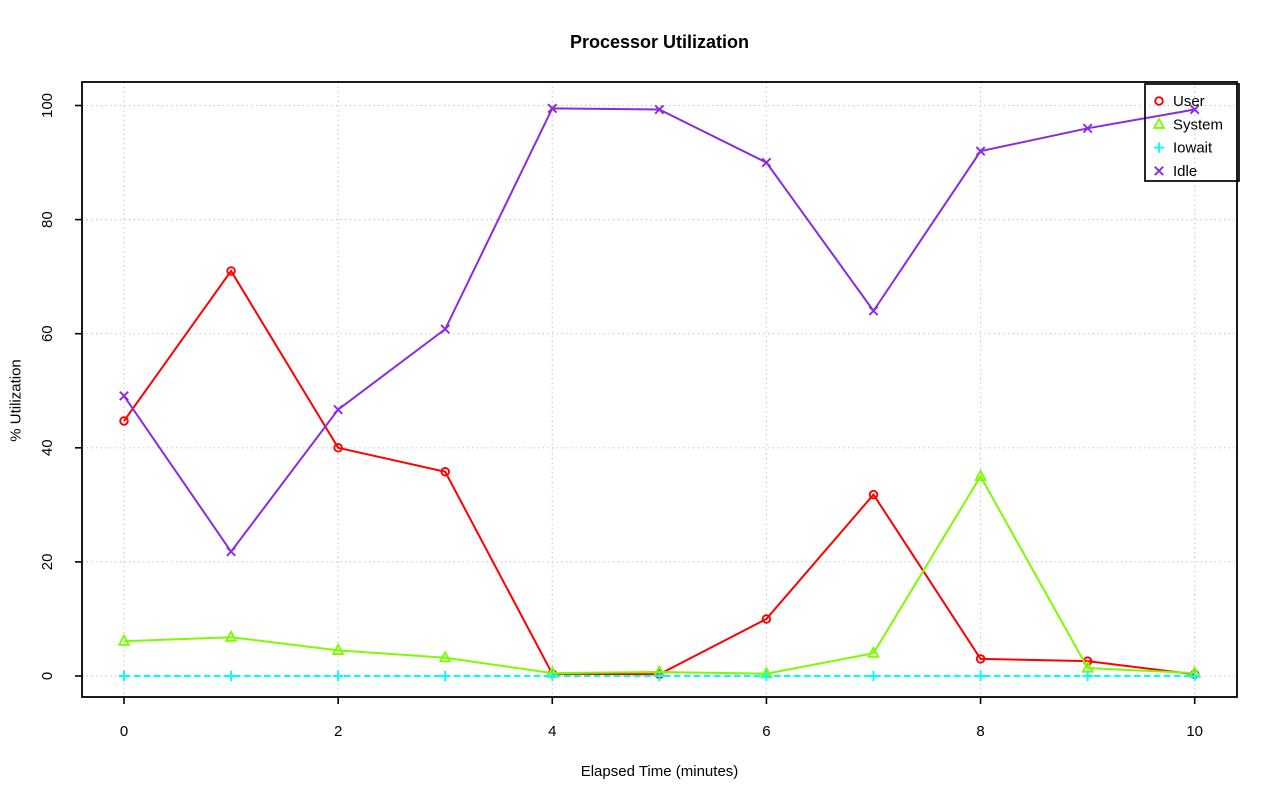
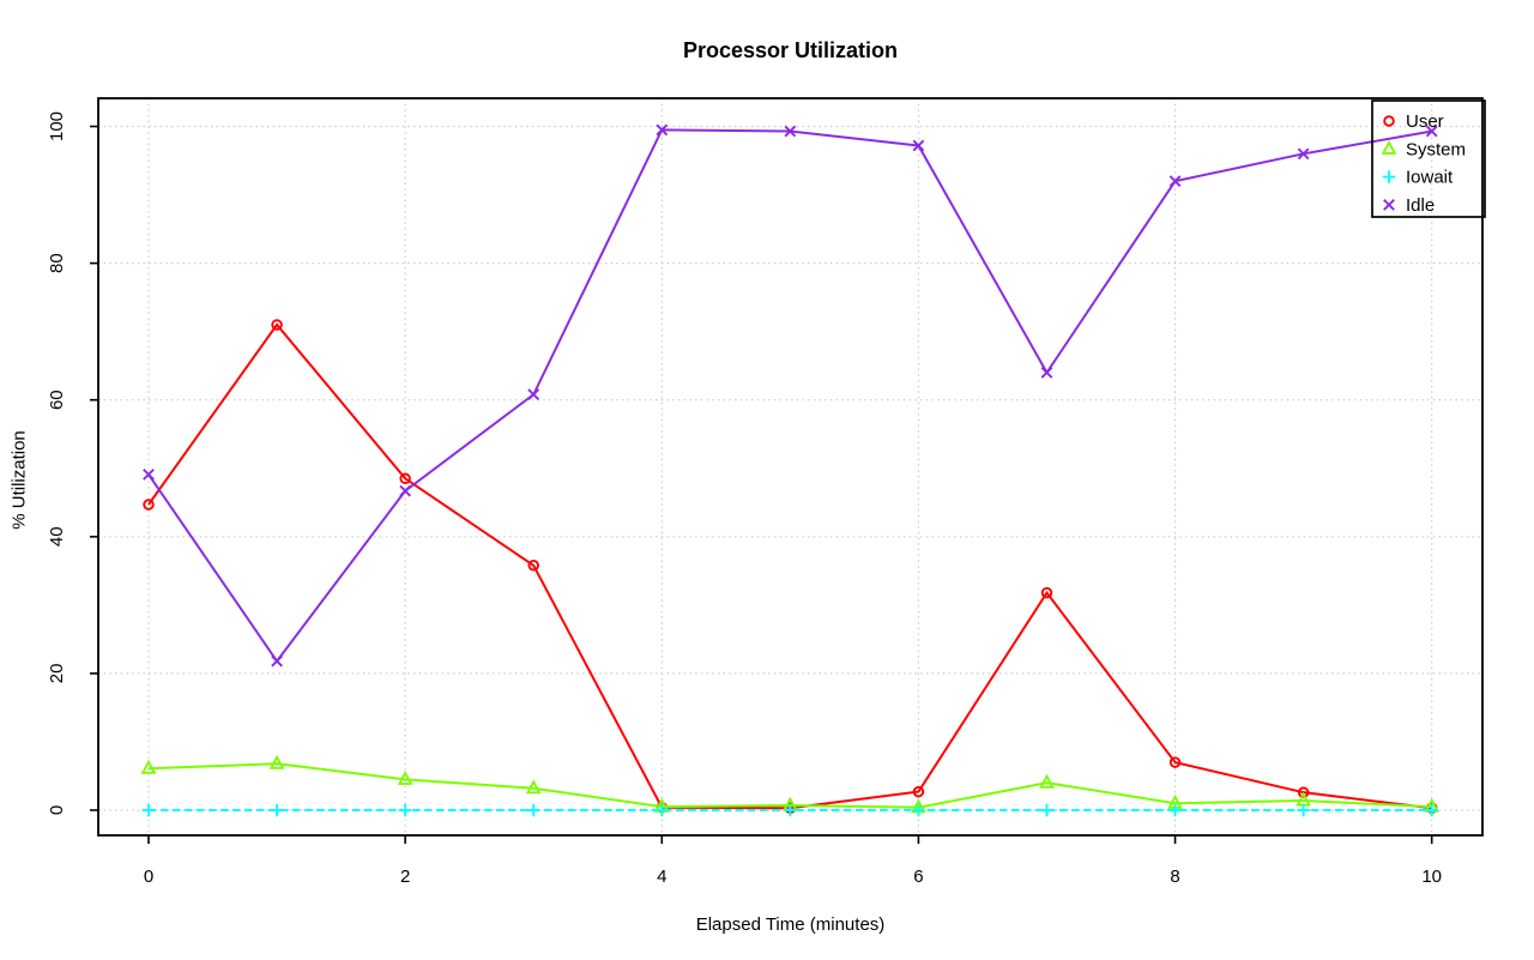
User/2: 40 -> 48
User/6: 10 -> 3
Idle/6: 90 -> 97
User/8: 3 -> 7
System/8: 35 -> 1
